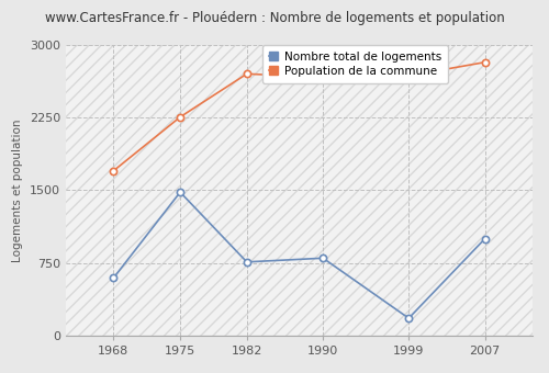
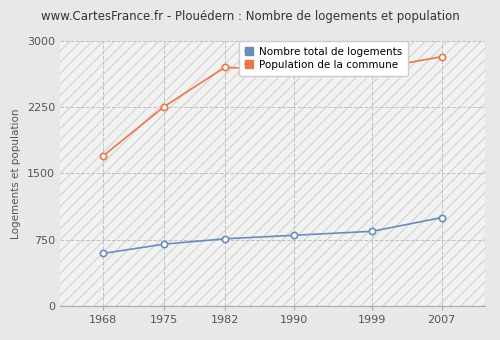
Nombre total de logements/1975: 1480 -> 700
Nombre total de logements/1999: 180 -> 840
